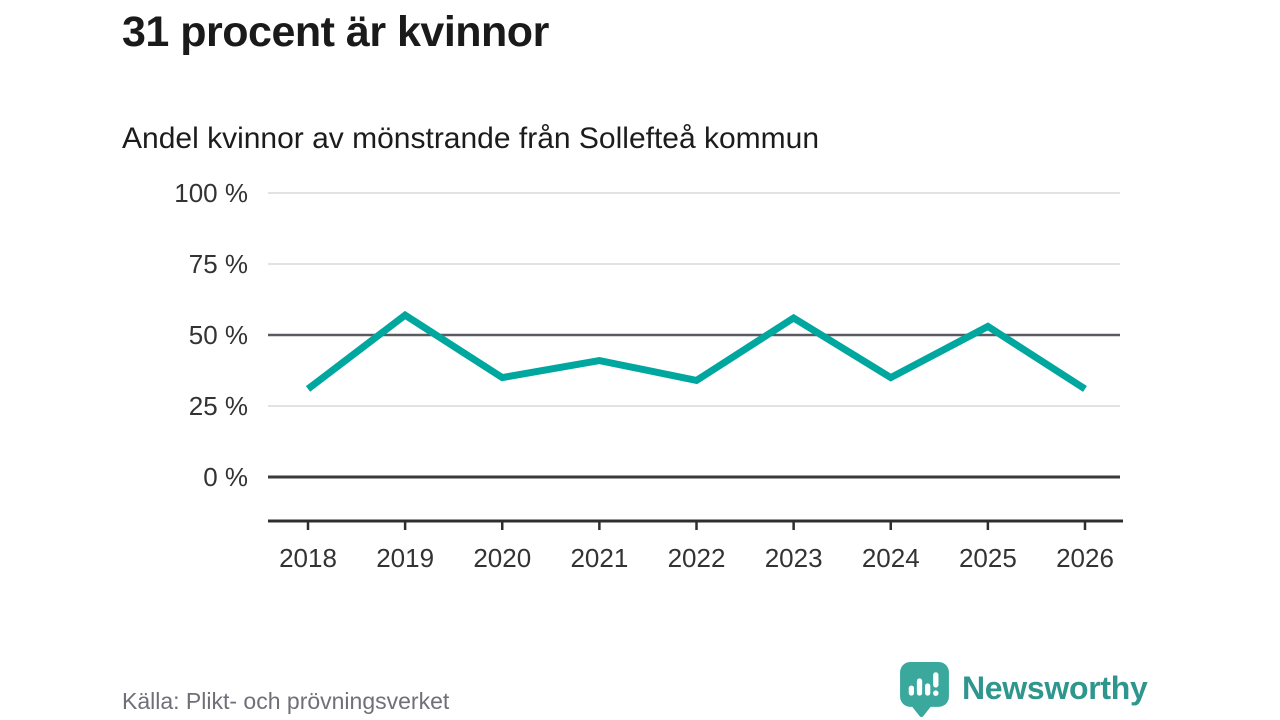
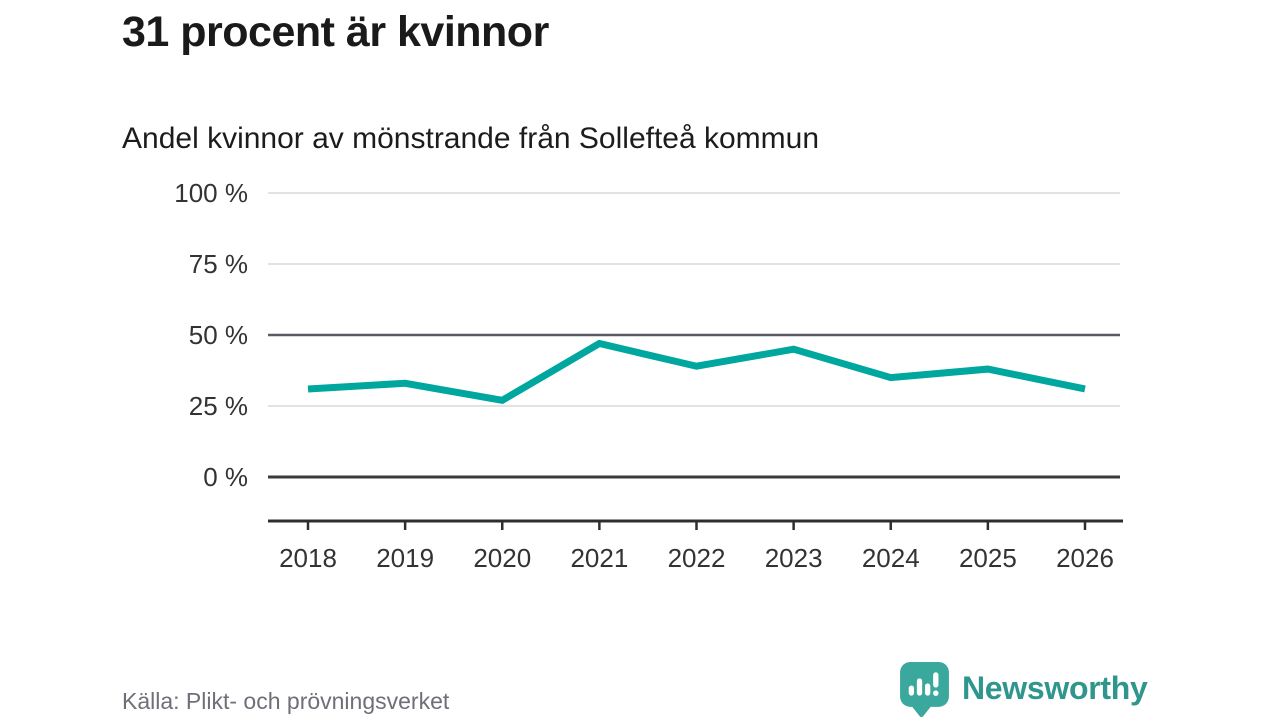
2019: 57% -> 33%
2020: 35% -> 27%
2021: 41% -> 47%
2022: 34% -> 39%
2023: 56% -> 45%
2025: 53% -> 38%
